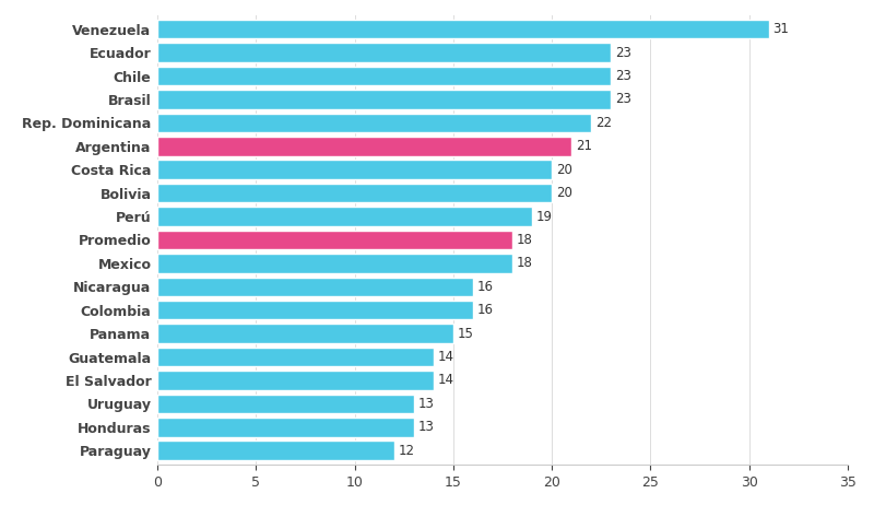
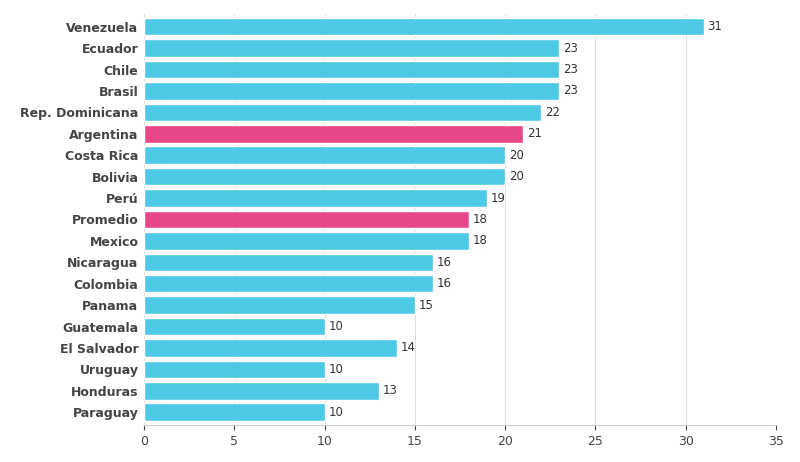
Guatemala: 14 -> 10
Uruguay: 13 -> 10
Paraguay: 12 -> 10
